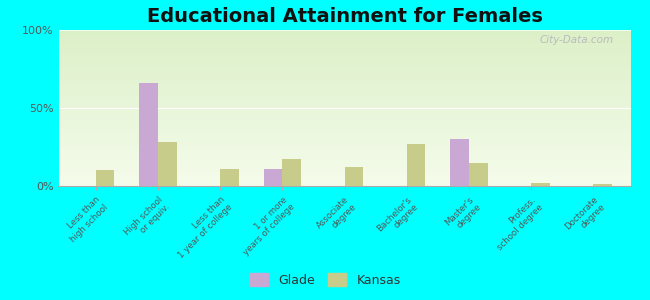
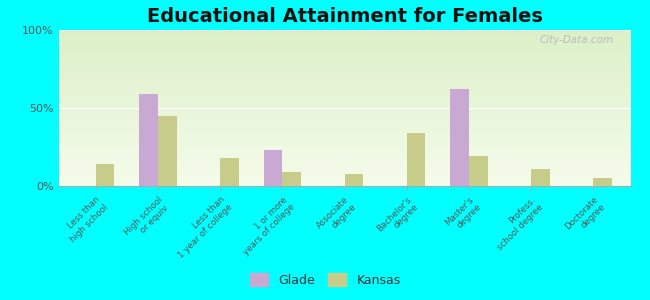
Kansas/Less than high school: 10% -> 14%
Glade/High school or equiv.: 66% -> 59%
Kansas/High school or equiv.: 28% -> 45%
Kansas/Less than 1 year of college: 11% -> 18%
Glade/1 or more years of college: 11% -> 23%
Kansas/1 or more years of college: 17% -> 9%
Kansas/Associate degree: 12% -> 8%
Kansas/Bachelor's degree: 27% -> 34%
Glade/Master's degree: 30% -> 62%
Kansas/Master's degree: 15% -> 19%
Kansas/Profess. school degree: 2% -> 11%
Kansas/Doctorate degree: 1% -> 5%
